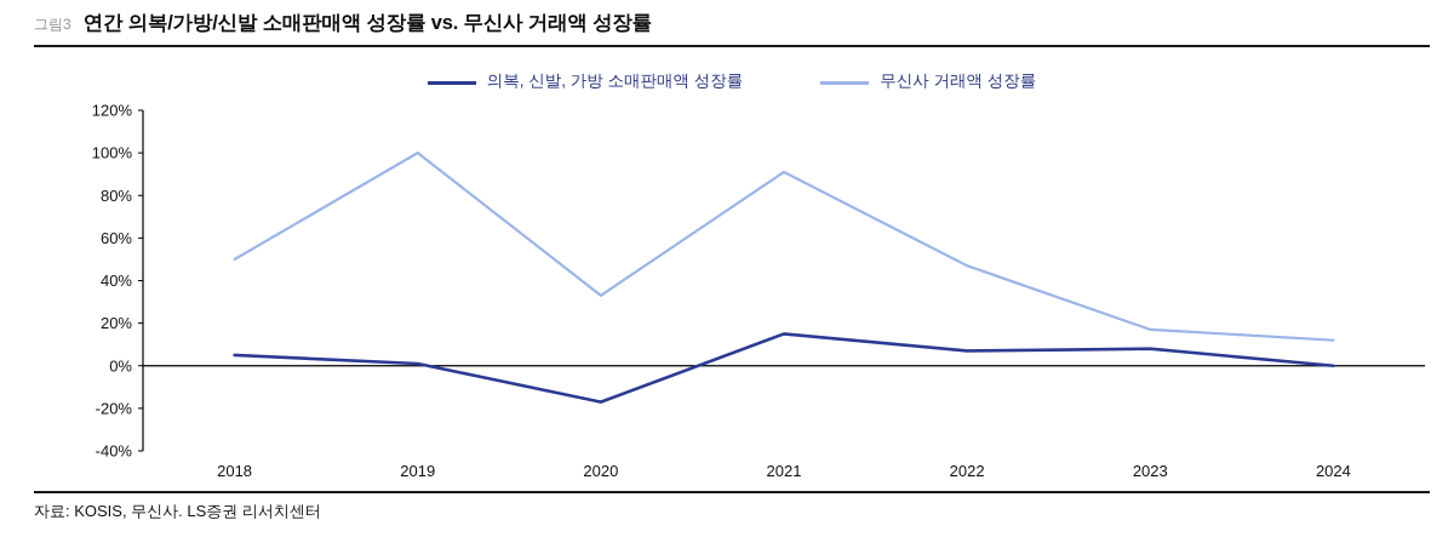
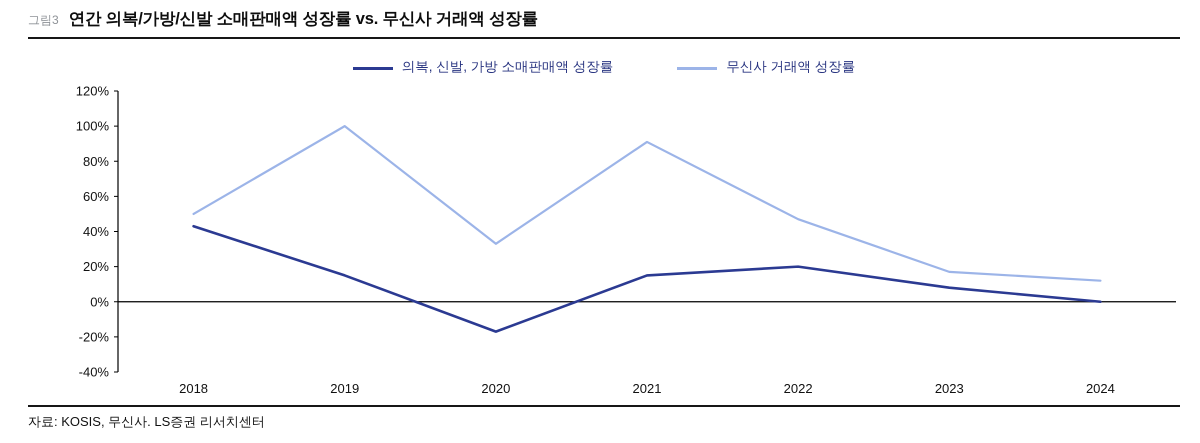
의복, 신발, 가방 소매판매액 성장률/2018: 5% -> 43%
의복, 신발, 가방 소매판매액 성장률/2019: 1% -> 15%
의복, 신발, 가방 소매판매액 성장률/2022: 7% -> 20%
